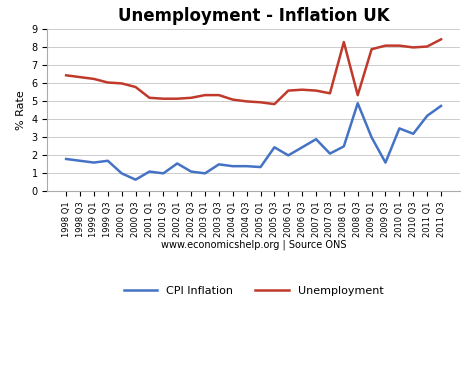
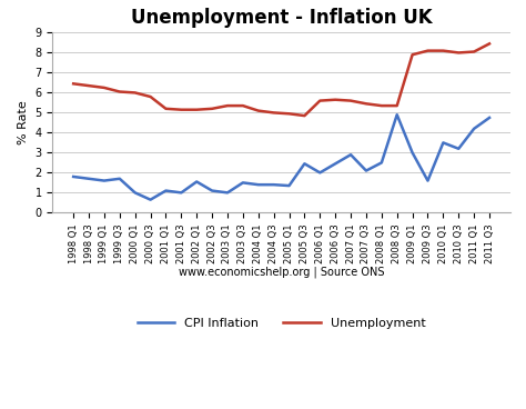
Unemployment/2008 Q1: 8.3 -> 5.3
